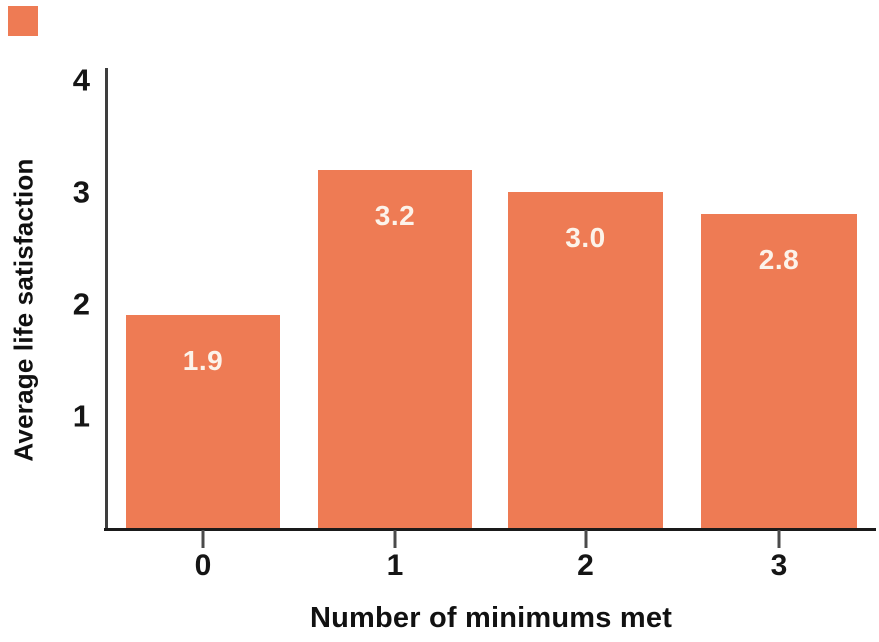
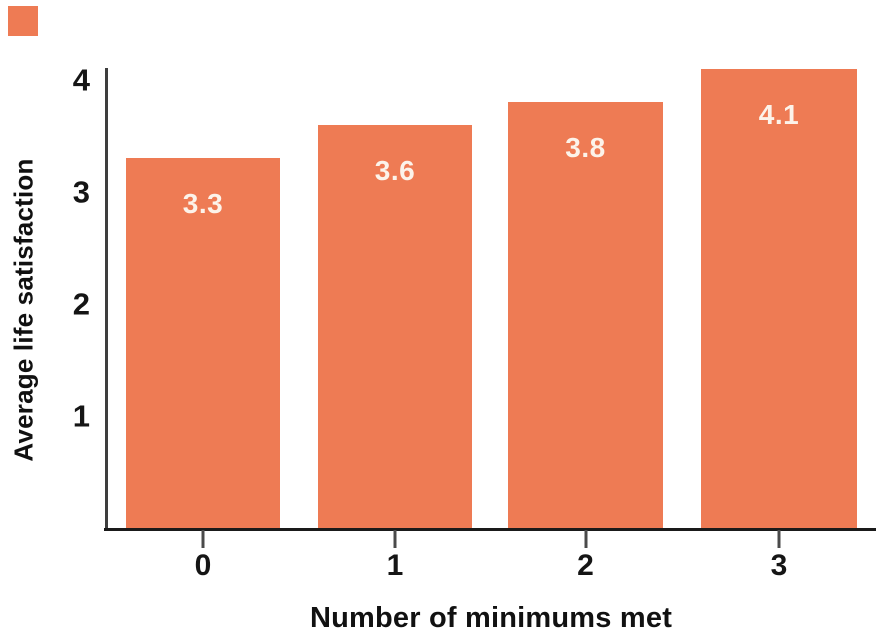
0: 1.9 -> 3.3
1: 3.2 -> 3.6
2: 3.0 -> 3.8
3: 2.8 -> 4.1
